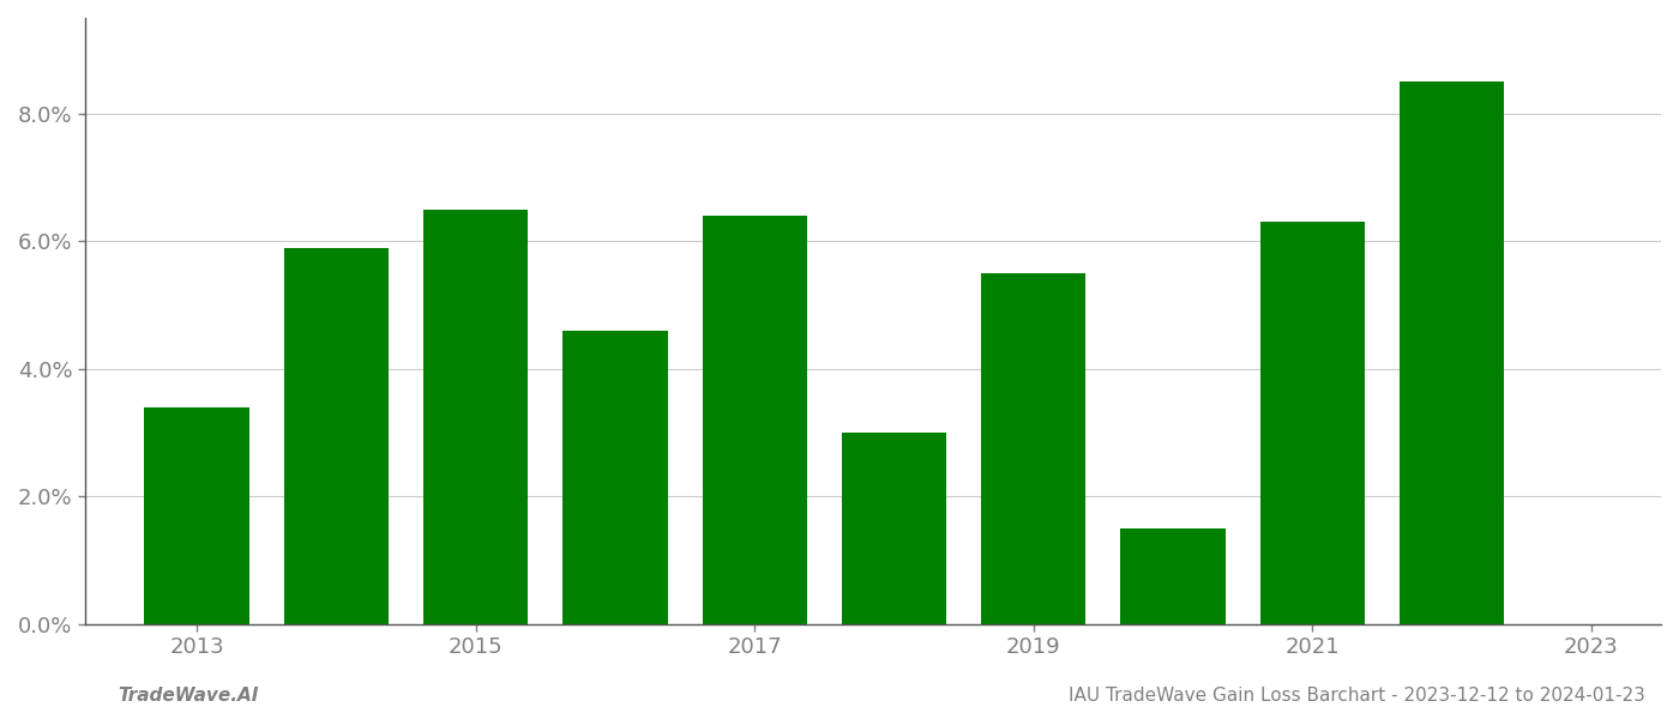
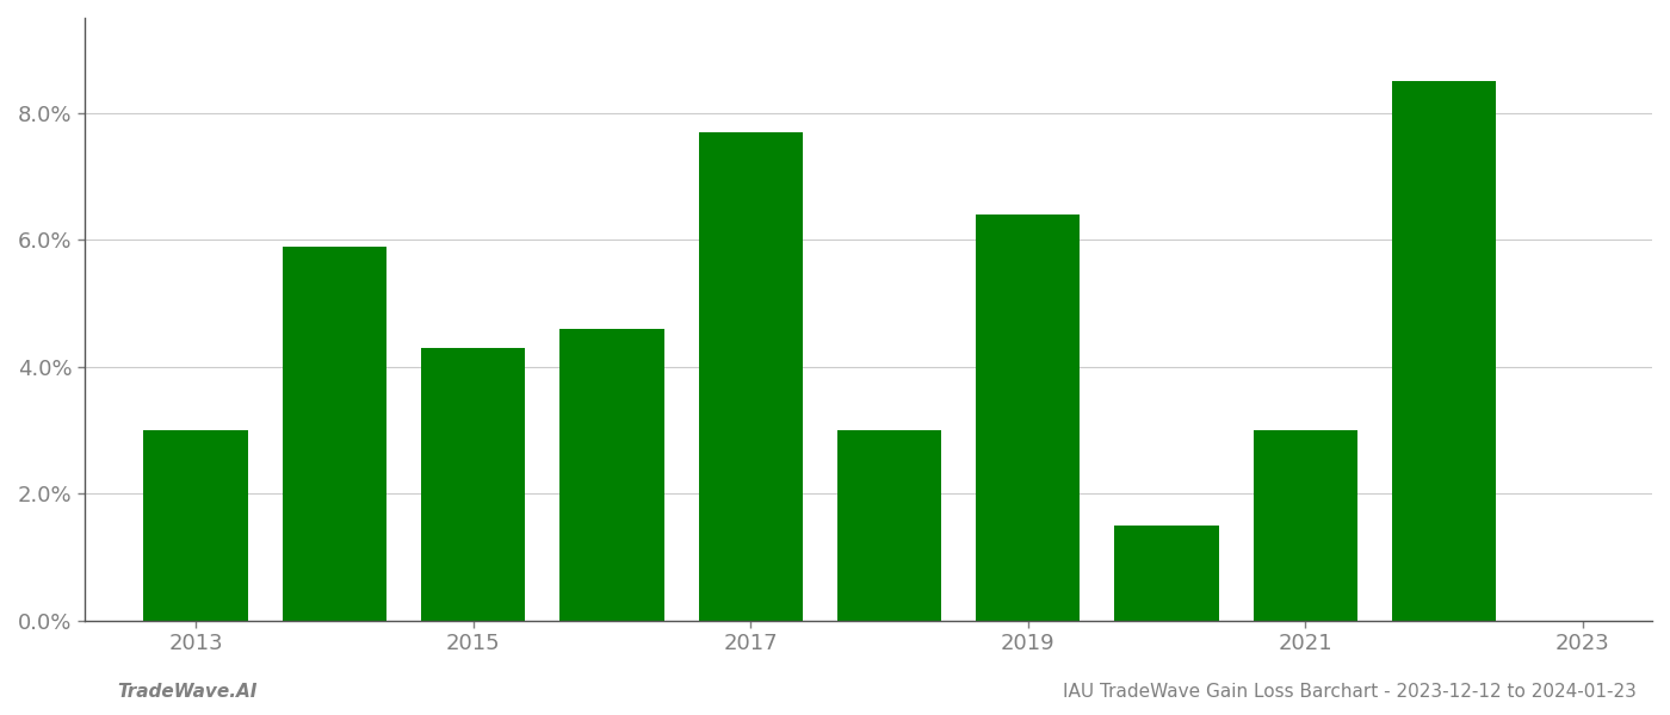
2013: 3.4% -> 3.0%
2015: 6.5% -> 4.3%
2017: 6.4% -> 7.7%
2019: 5.5% -> 6.4%
2021: 6.3% -> 3.0%
